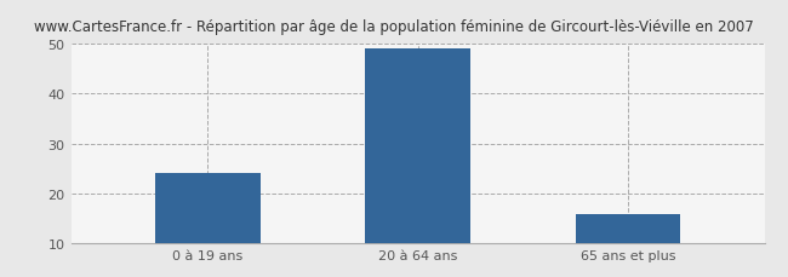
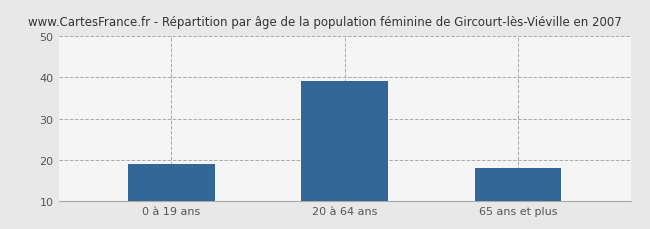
0 à 19 ans: 24 -> 19
20 à 64 ans: 49 -> 39
65 ans et plus: 16 -> 18
